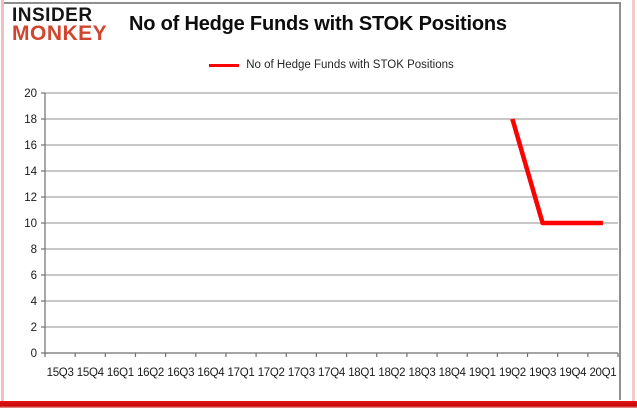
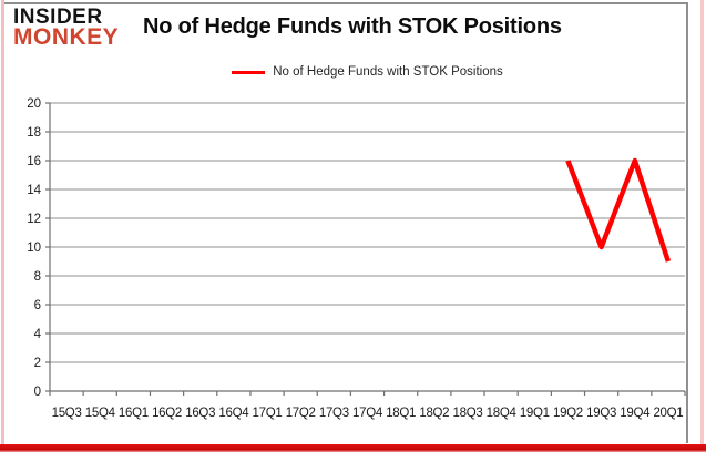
19Q2: 18 -> 16
19Q4: 10 -> 16
20Q1: 10 -> 9
